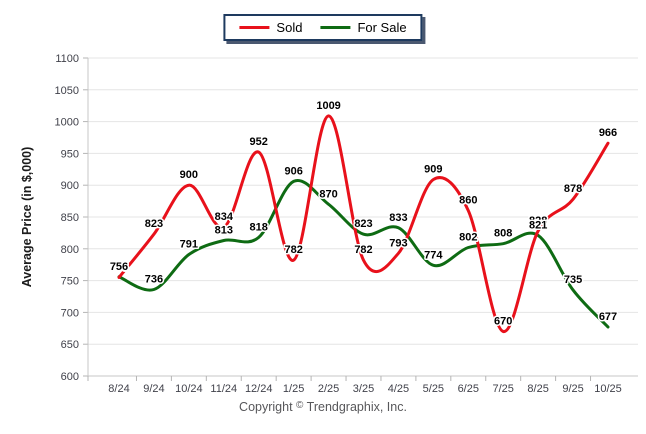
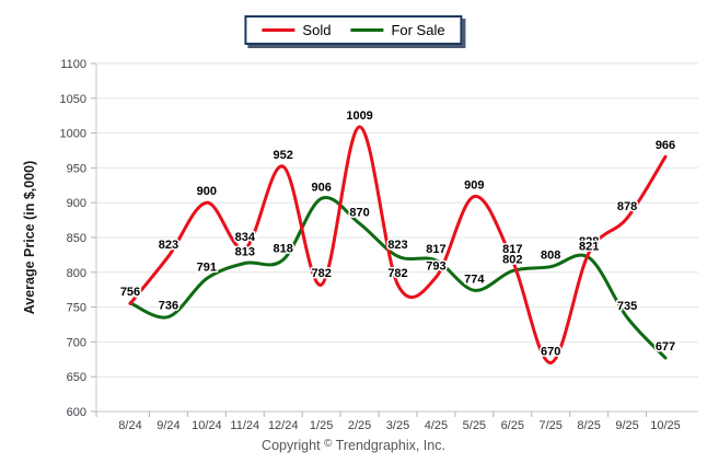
For Sale/4/25: 833 -> 817
Sold/6/25: 860 -> 817
